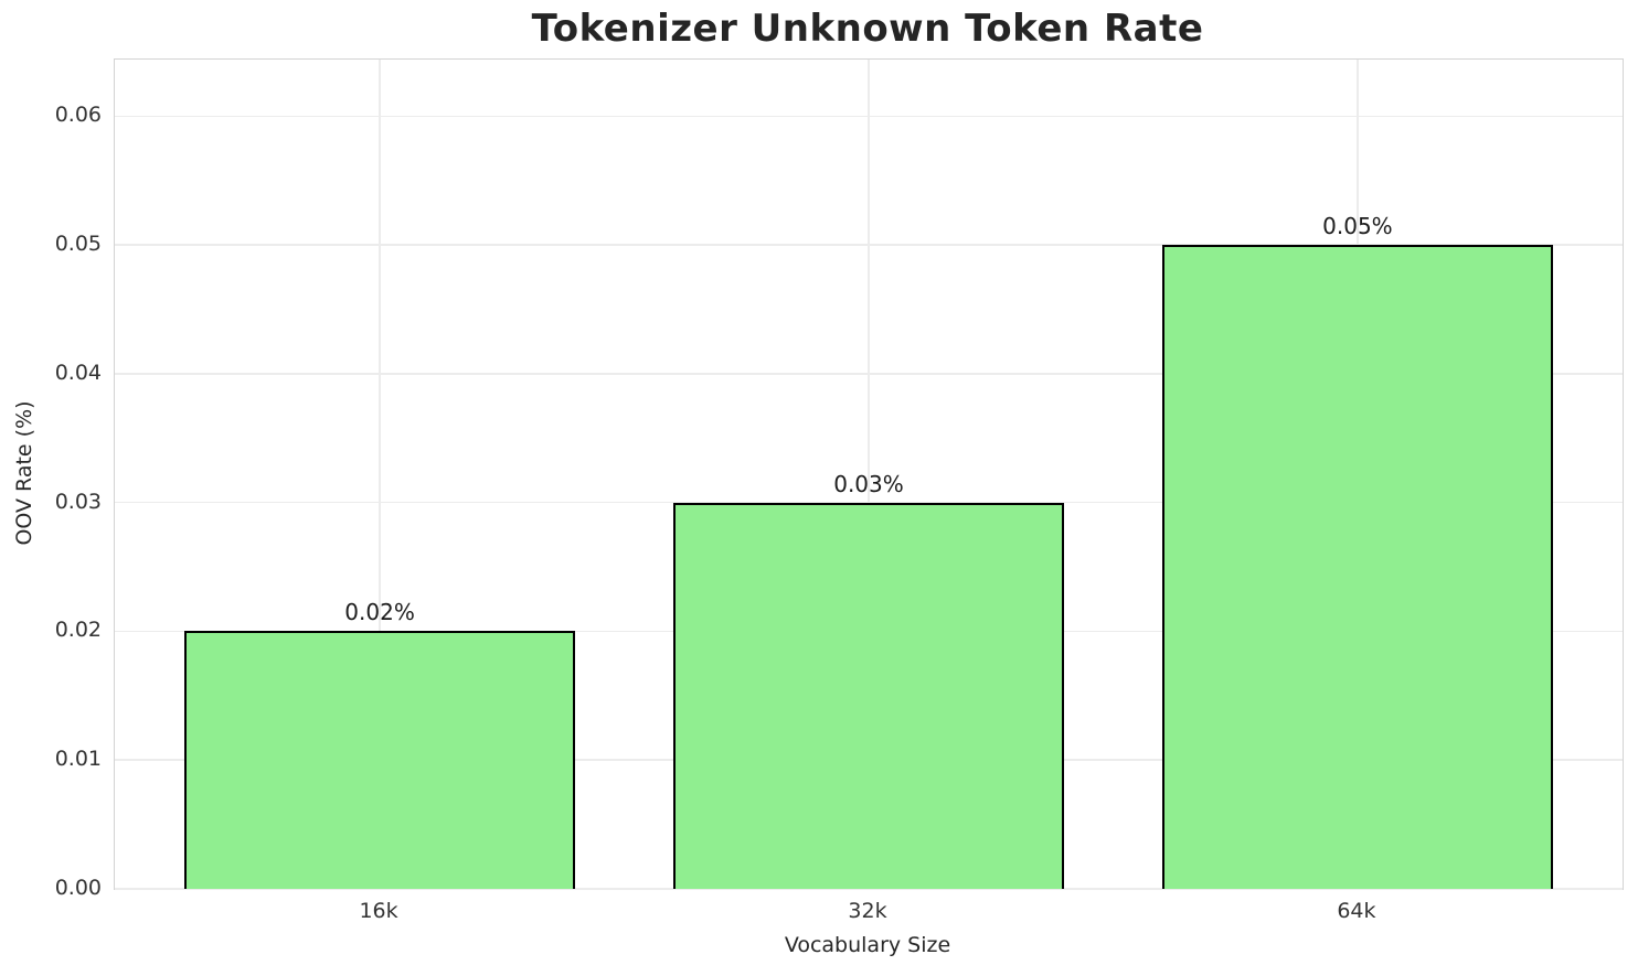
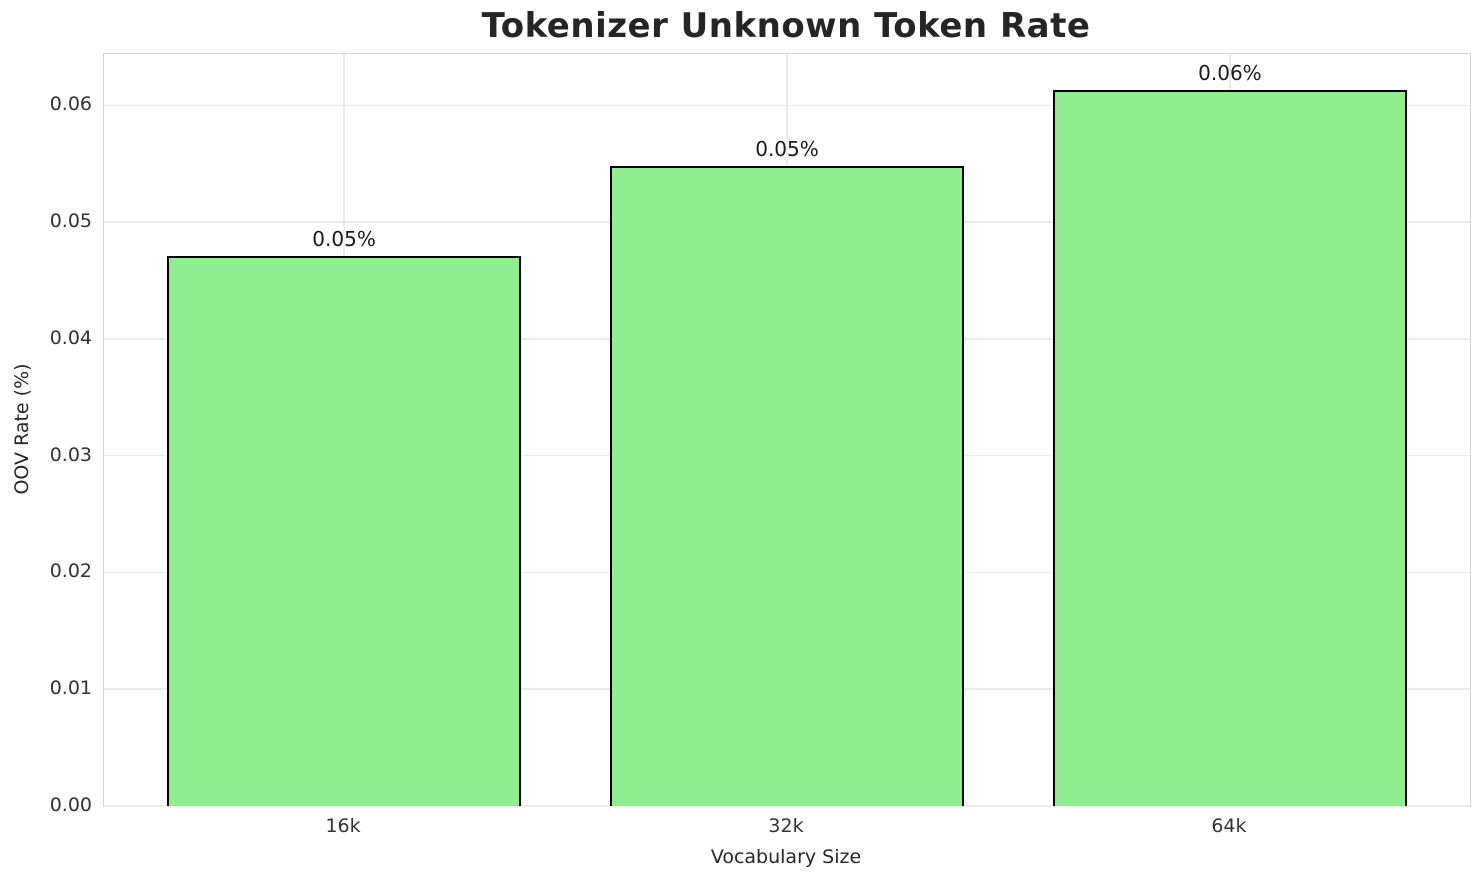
16k: 0.02% -> 0.05%
32k: 0.03% -> 0.05%
64k: 0.05% -> 0.06%
